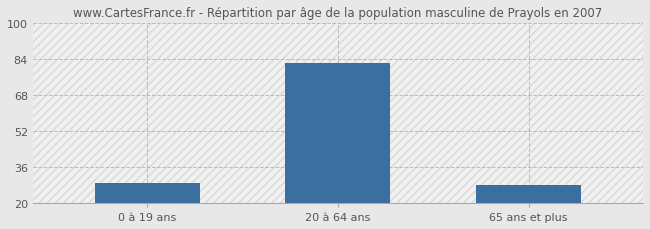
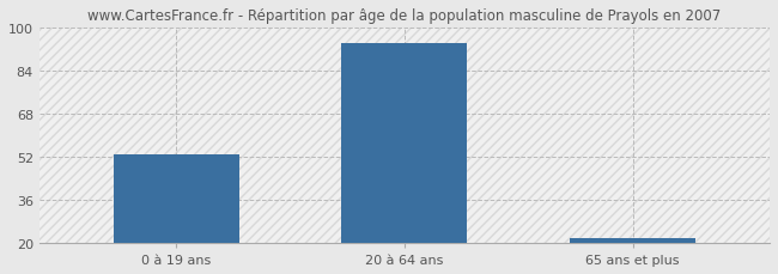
0 à 19 ans: 29 -> 53
20 à 64 ans: 82 -> 94
65 ans et plus: 28 -> 22
